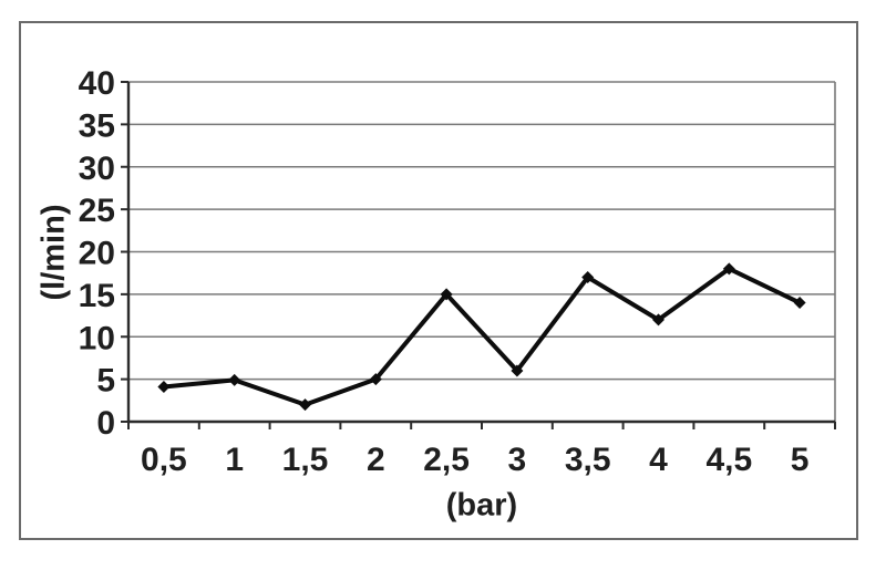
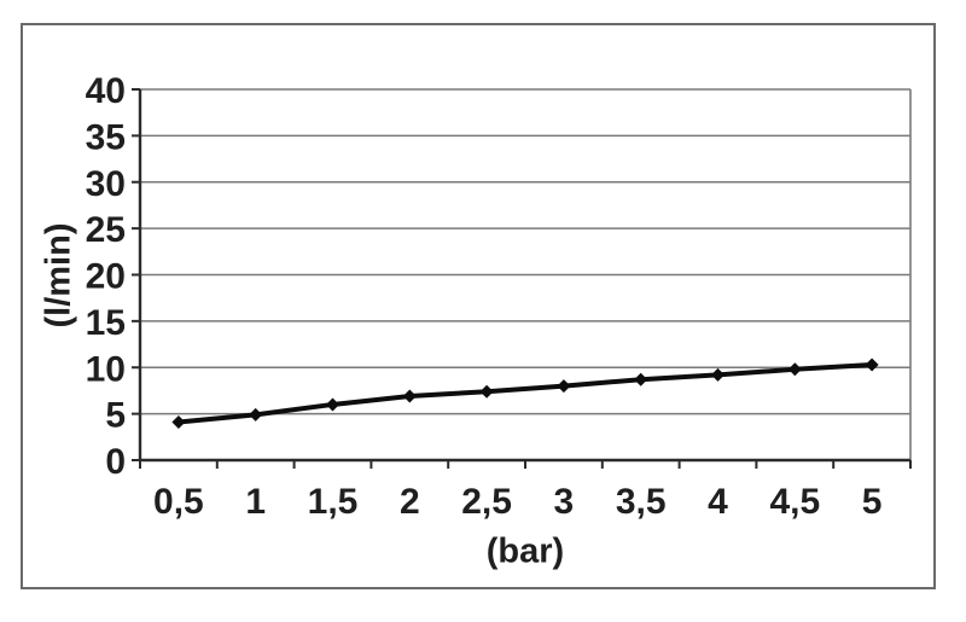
1,5: 2 -> 6
2: 5 -> 7
2,5: 15 -> 7
3: 6 -> 8
3,5: 17 -> 9
4: 12 -> 9
4,5: 18 -> 10
5: 14 -> 10
